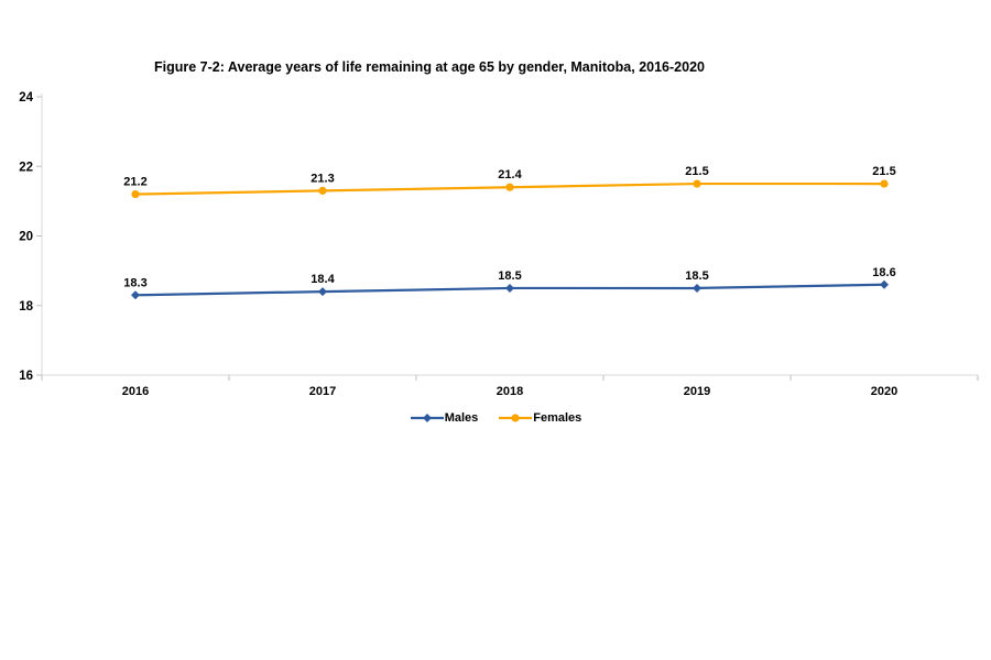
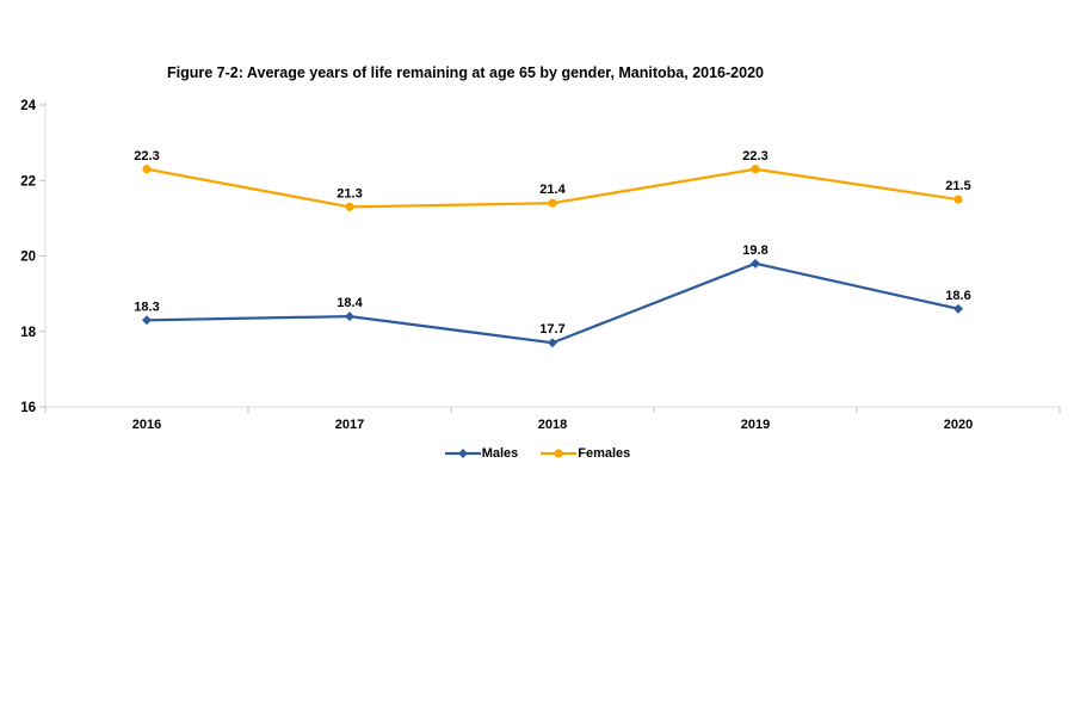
Females/2016: 21.2 -> 22.3
Males/2018: 18.5 -> 17.7
Males/2019: 18.5 -> 19.8
Females/2019: 21.5 -> 22.3
